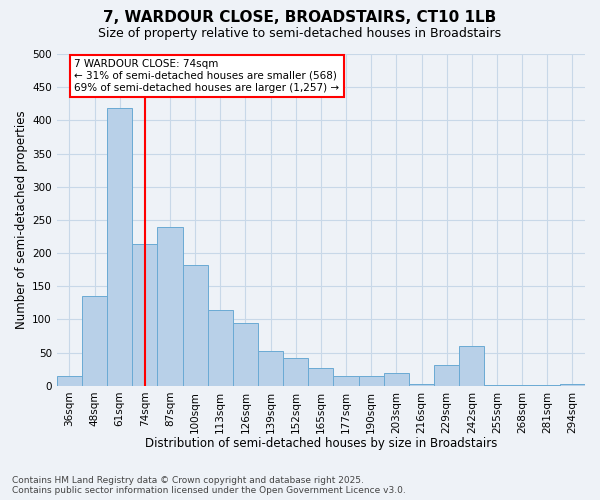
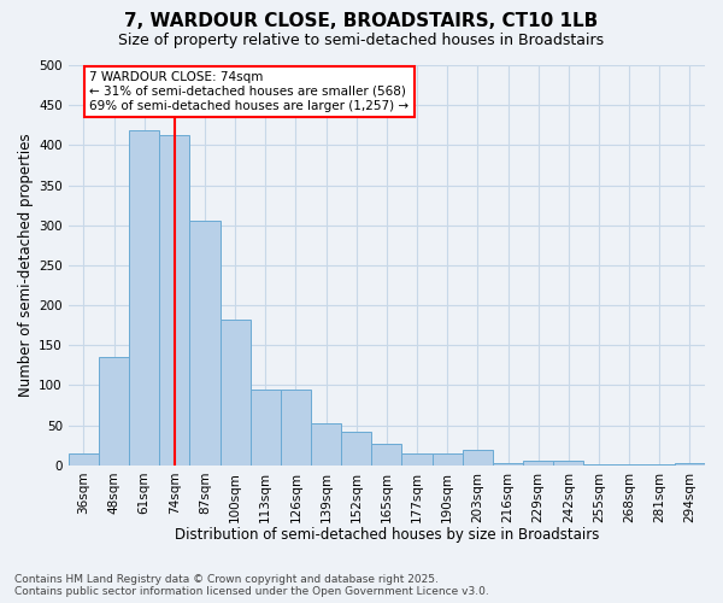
74sqm: 214 -> 412
87sqm: 240 -> 305
113sqm: 114 -> 95
229sqm: 32 -> 6
242sqm: 60 -> 6
